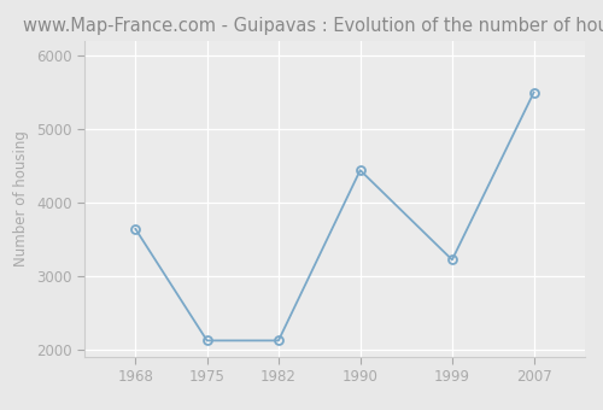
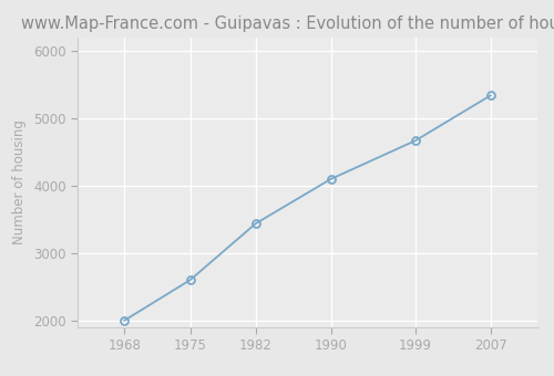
1968: 3640 -> 2000
1975: 2120 -> 2600
1982: 2120 -> 3440
1990: 4440 -> 4100
1999: 3220 -> 4670
2007: 5500 -> 5340
